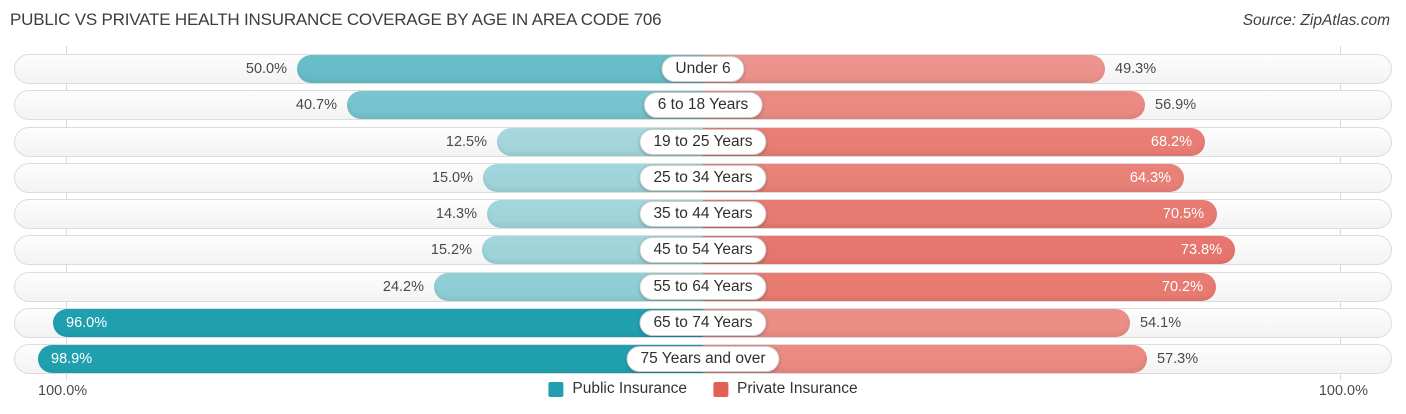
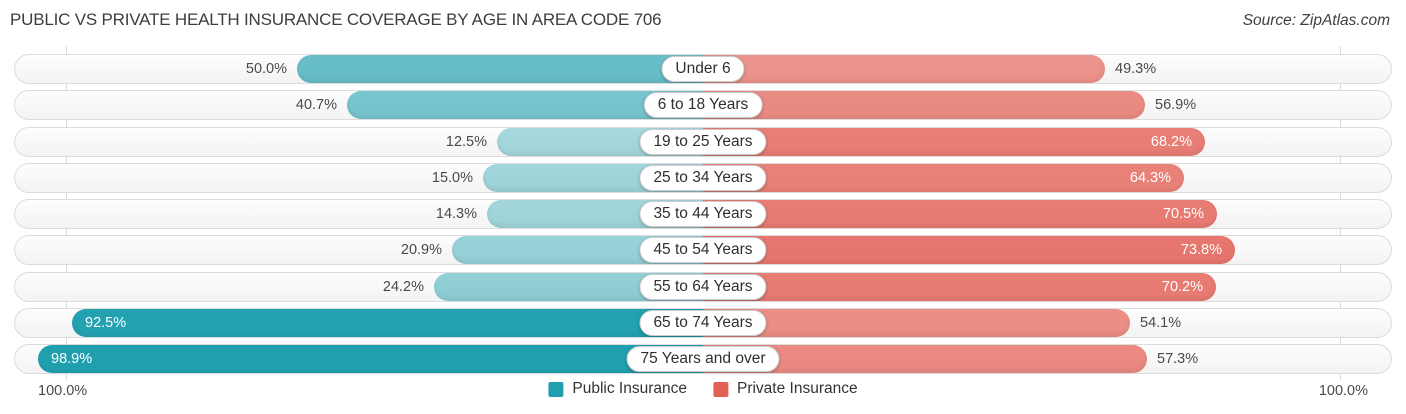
Public Insurance/45 to 54 Years: 15.2% -> 20.9%
Public Insurance/65 to 74 Years: 96.0% -> 92.5%
